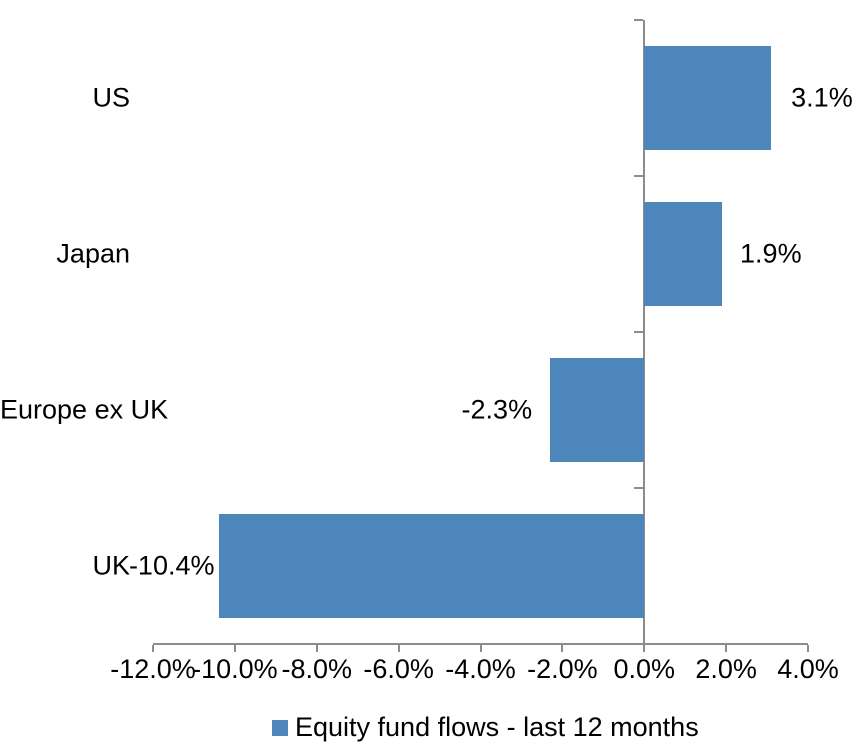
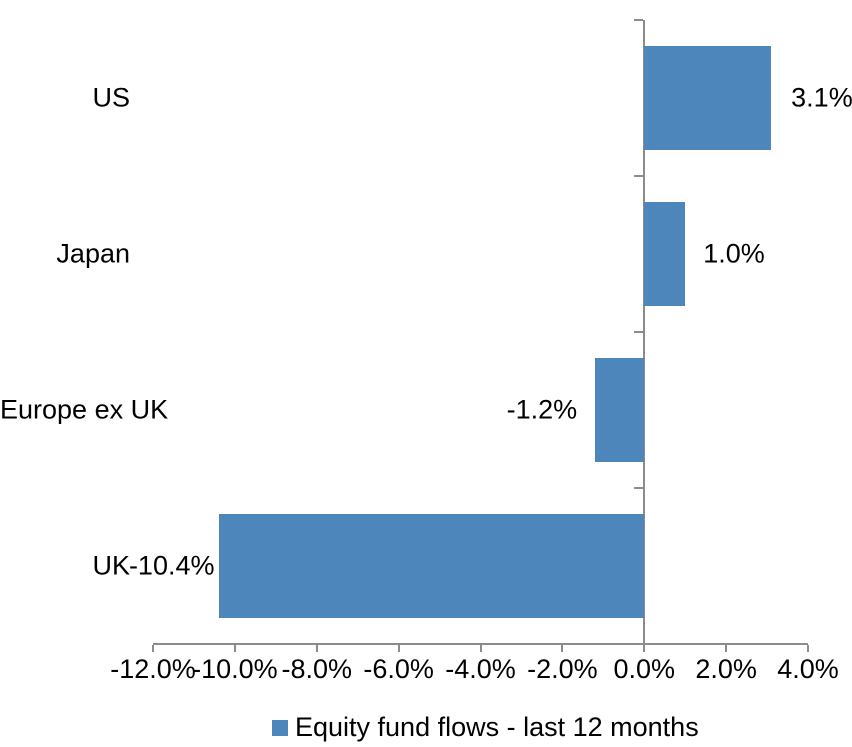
Japan: 1.9% -> 1.0%
Europe ex UK: -2.3% -> -1.2%
